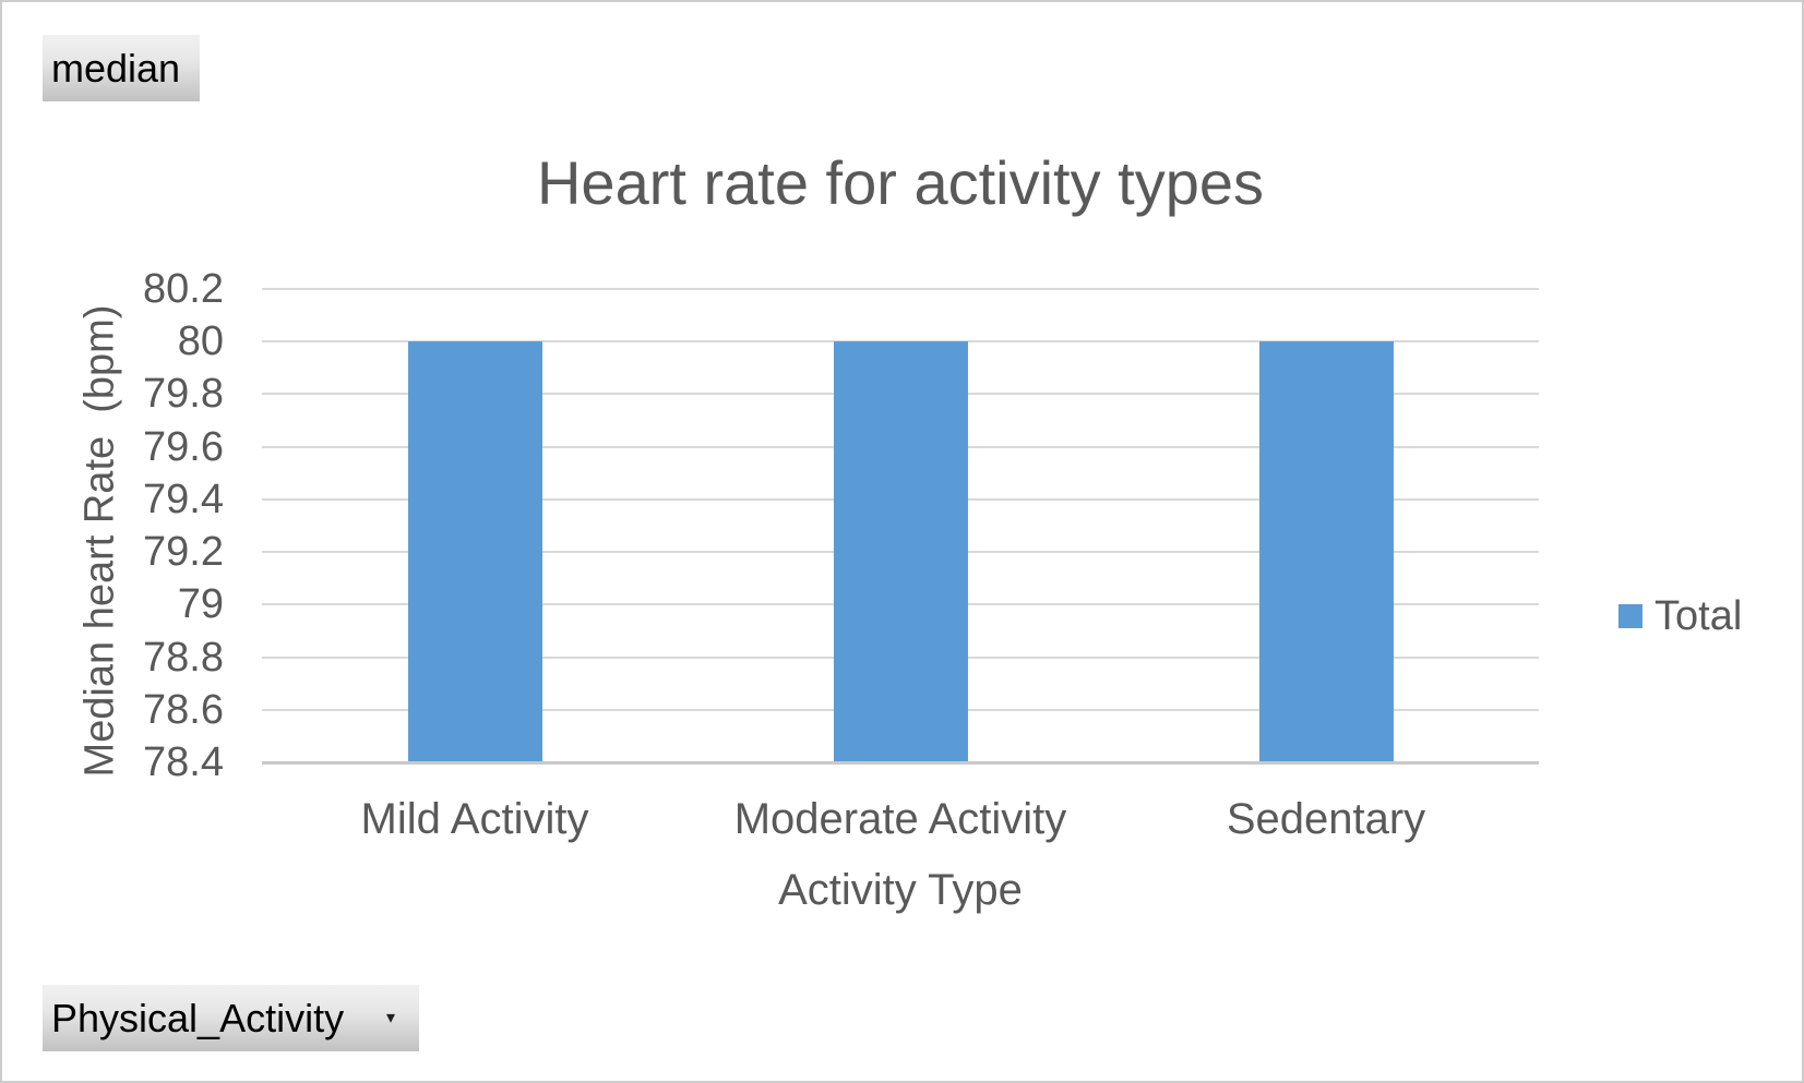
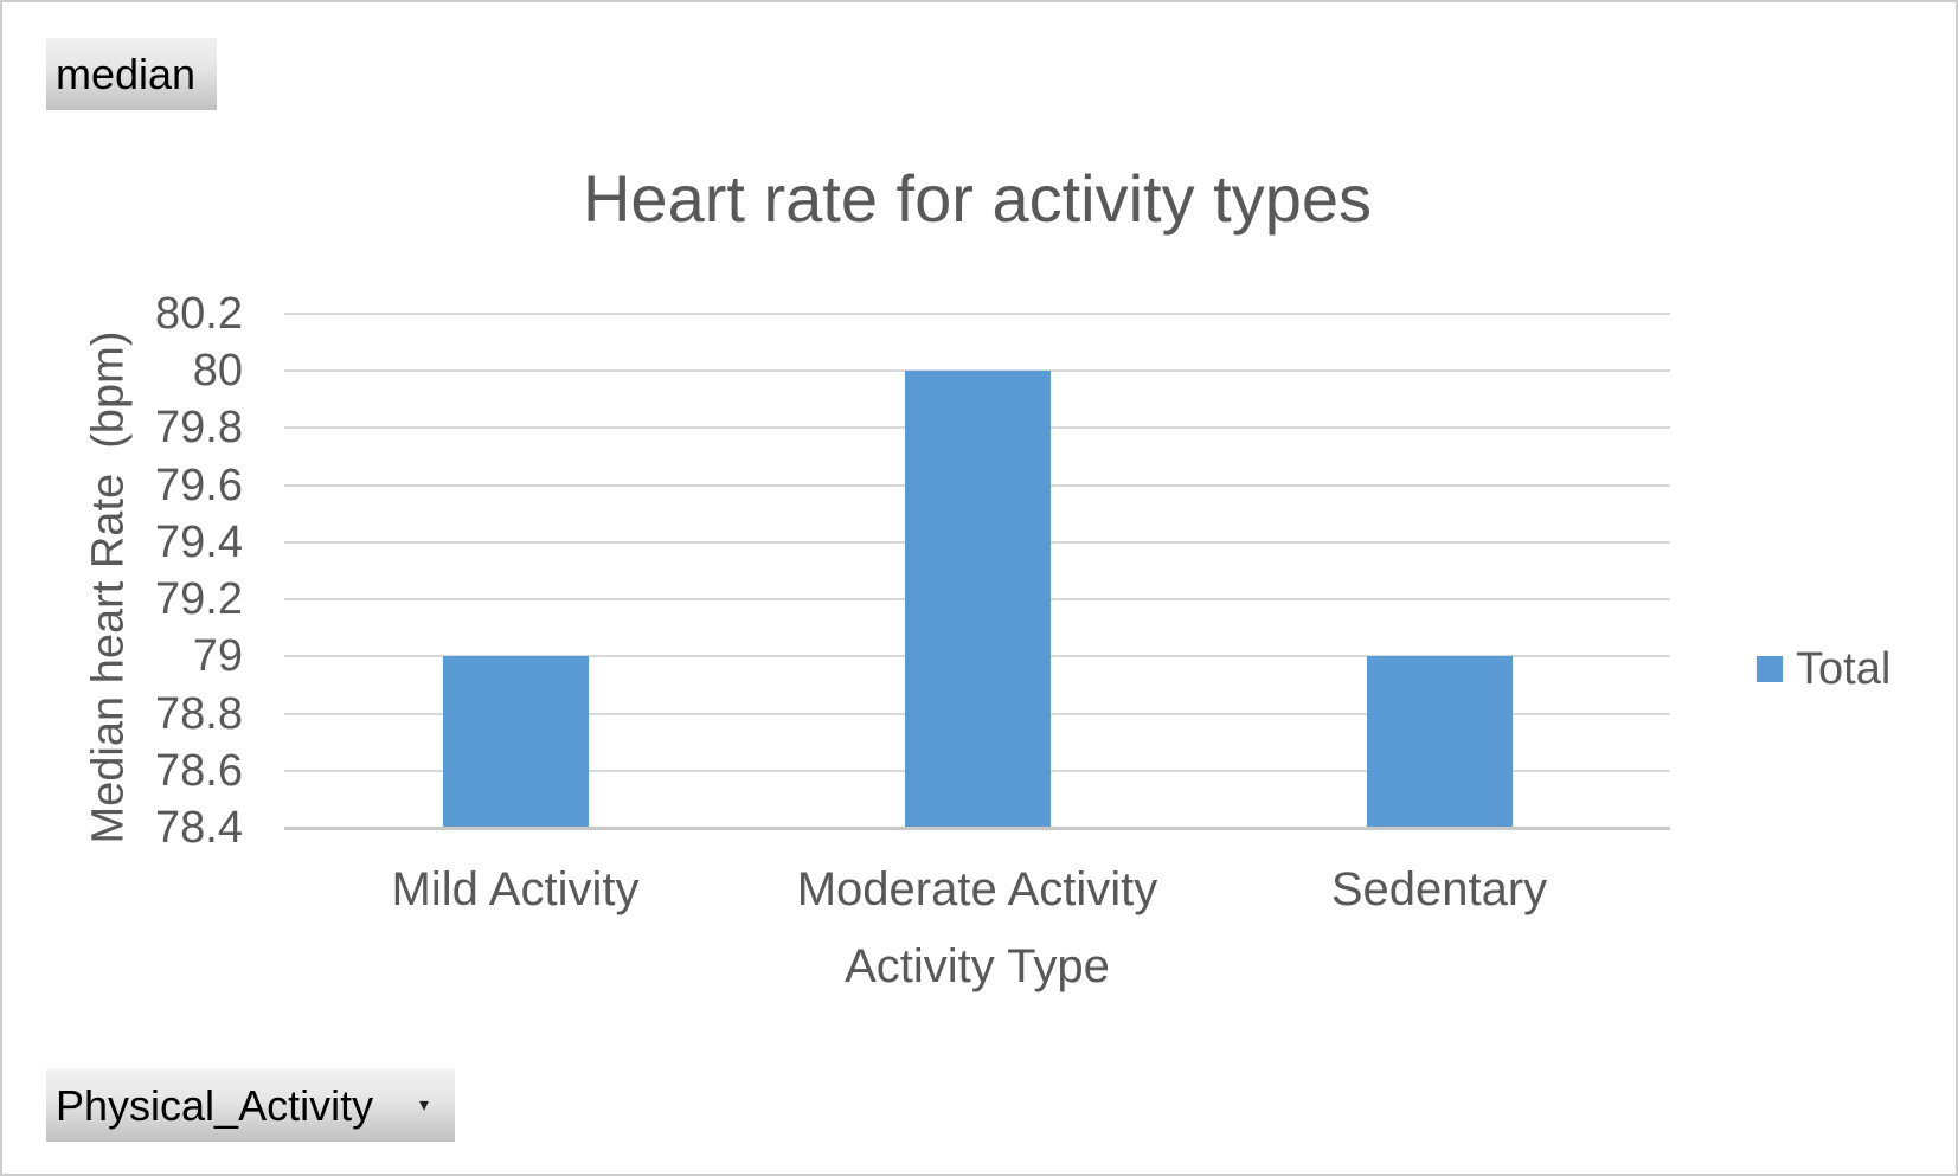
Mild Activity: 80 -> 79
Sedentary: 80 -> 79
